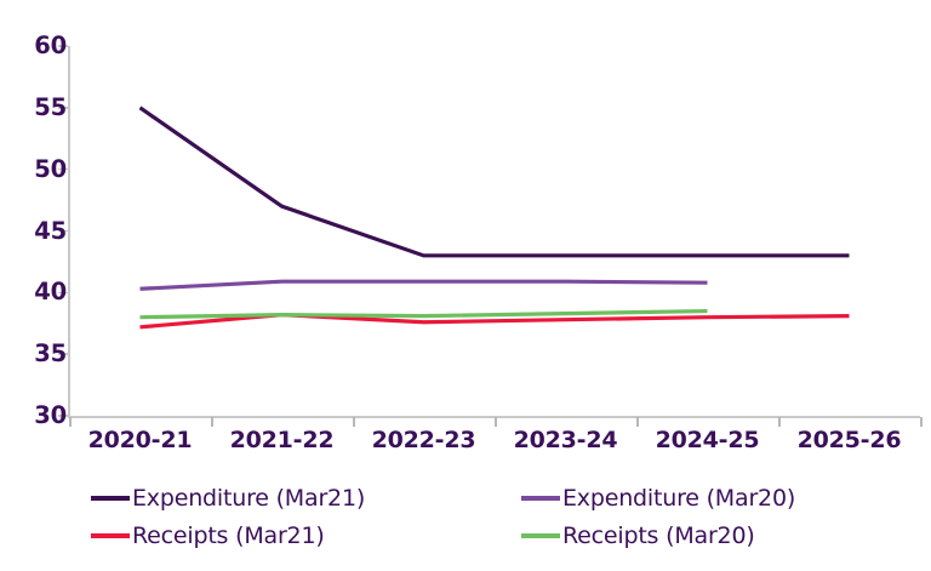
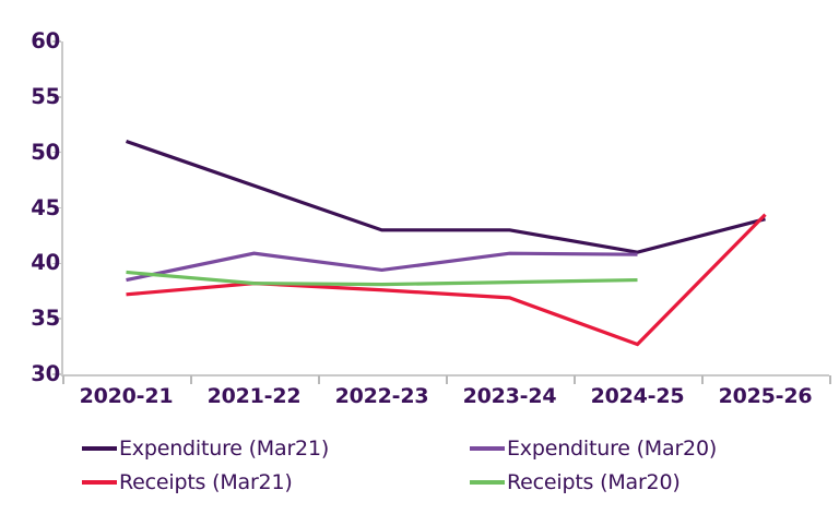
Expenditure (Mar21)/2020-21: 55 -> 51
Expenditure (Mar20)/2020-21: 40.3 -> 38.5
Receipts (Mar20)/2020-21: 38.0 -> 39.2
Expenditure (Mar20)/2022-23: 40.9 -> 39.4
Receipts (Mar21)/2023-24: 37.8 -> 36.9
Expenditure (Mar21)/2024-25: 43 -> 41
Receipts (Mar21)/2024-25: 38.0 -> 32.7
Expenditure (Mar21)/2025-26: 43 -> 44
Receipts (Mar21)/2025-26: 38.1 -> 44.4
